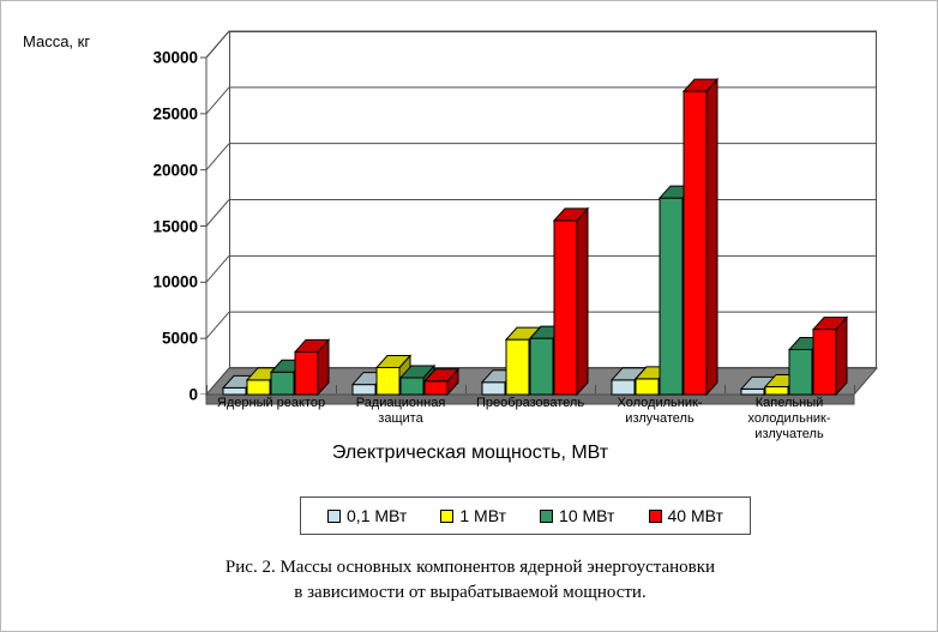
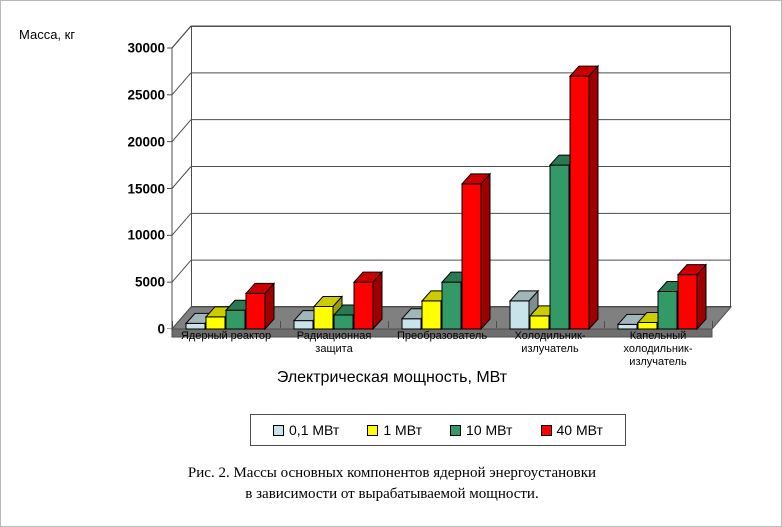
40 МВт/Радиационная защита: 1000 -> 5000
1 МВт/Преобразователь: 5000 -> 3000
0,1 МВт/Холодильник-излучатель: 1000 -> 3000
